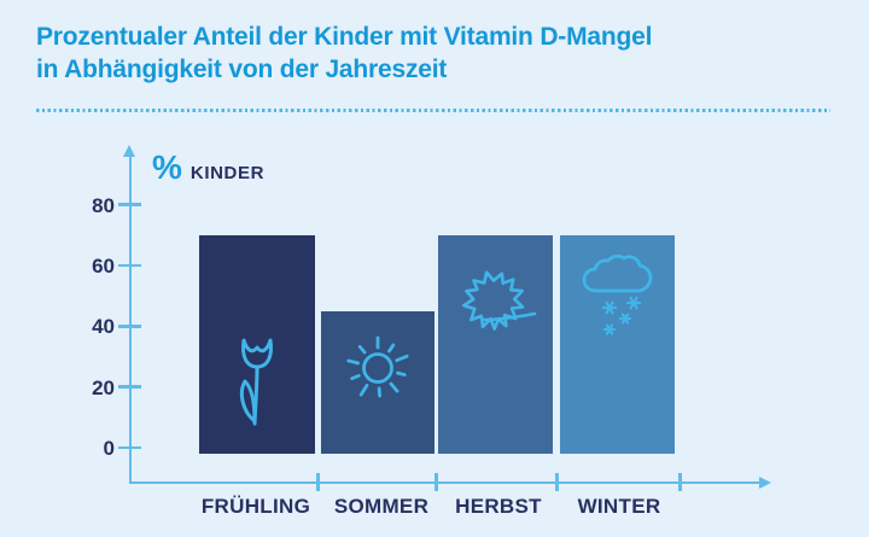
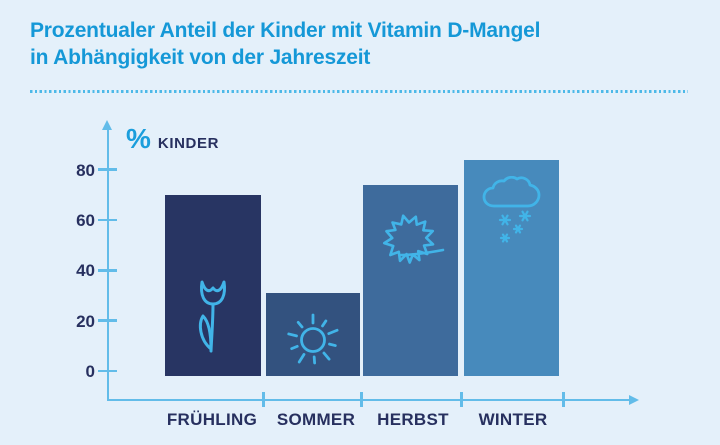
SOMMER: 45 -> 31
HERBST: 70 -> 74
WINTER: 70 -> 84
